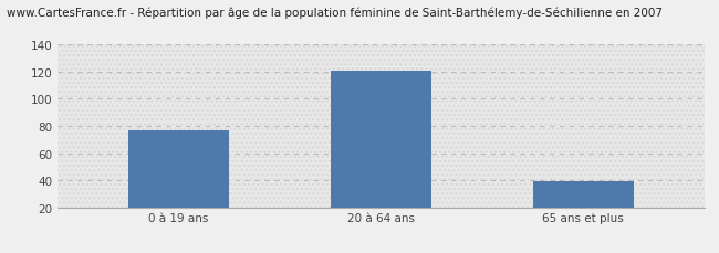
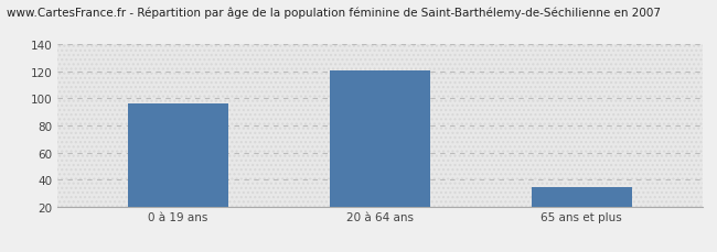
0 à 19 ans: 77 -> 96
65 ans et plus: 39 -> 34
